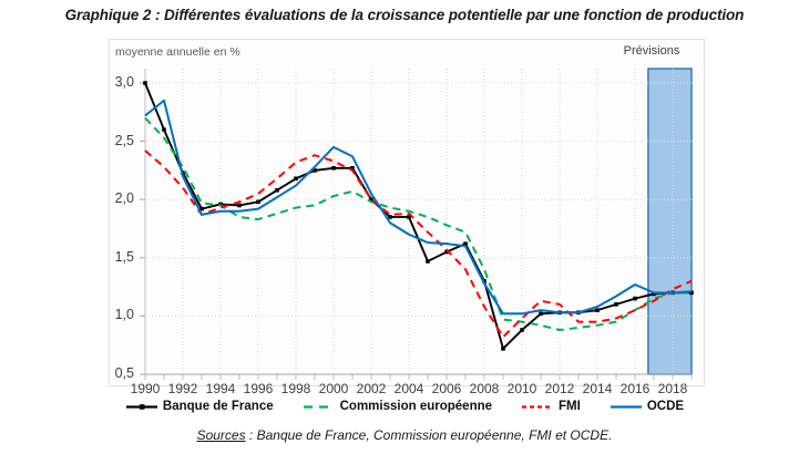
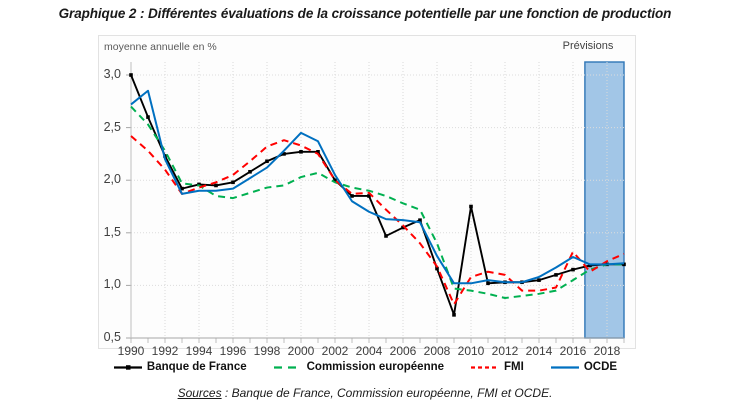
Banque de France/2008: 1,30 -> 1,16
FMI/2008: 1,08 -> 1,18
Banque de France/2010: 0,88 -> 1,75
FMI/2010: 0,98 -> 1,08
FMI/2016: 1,05 -> 1,32
